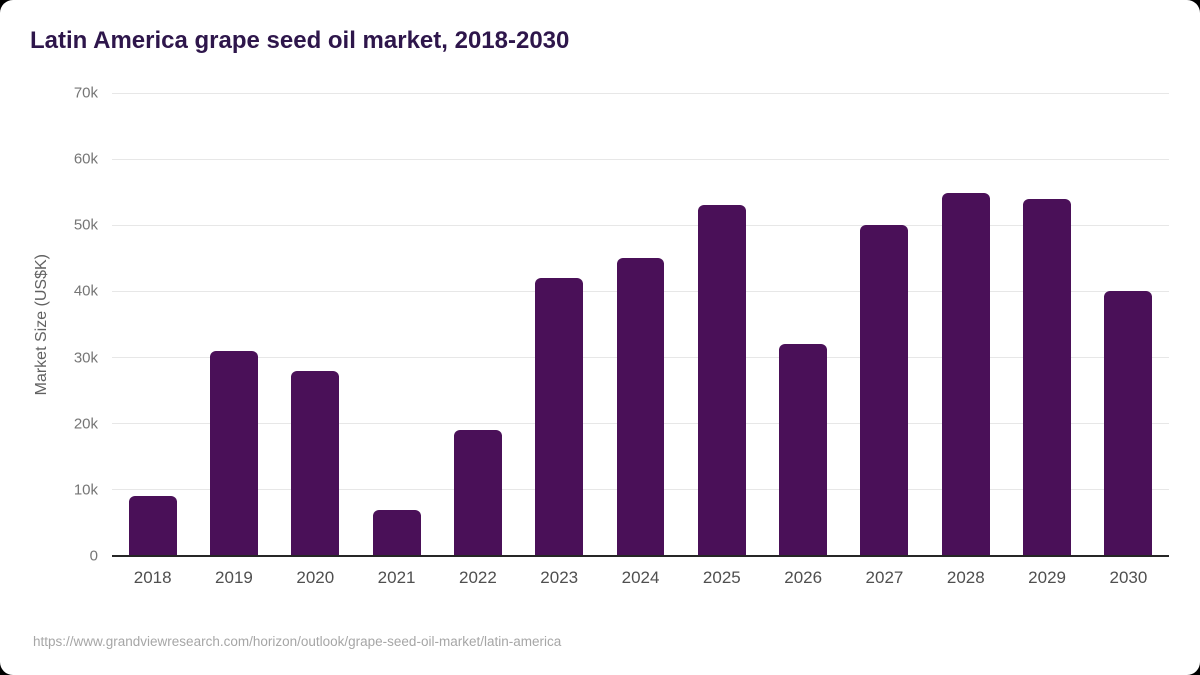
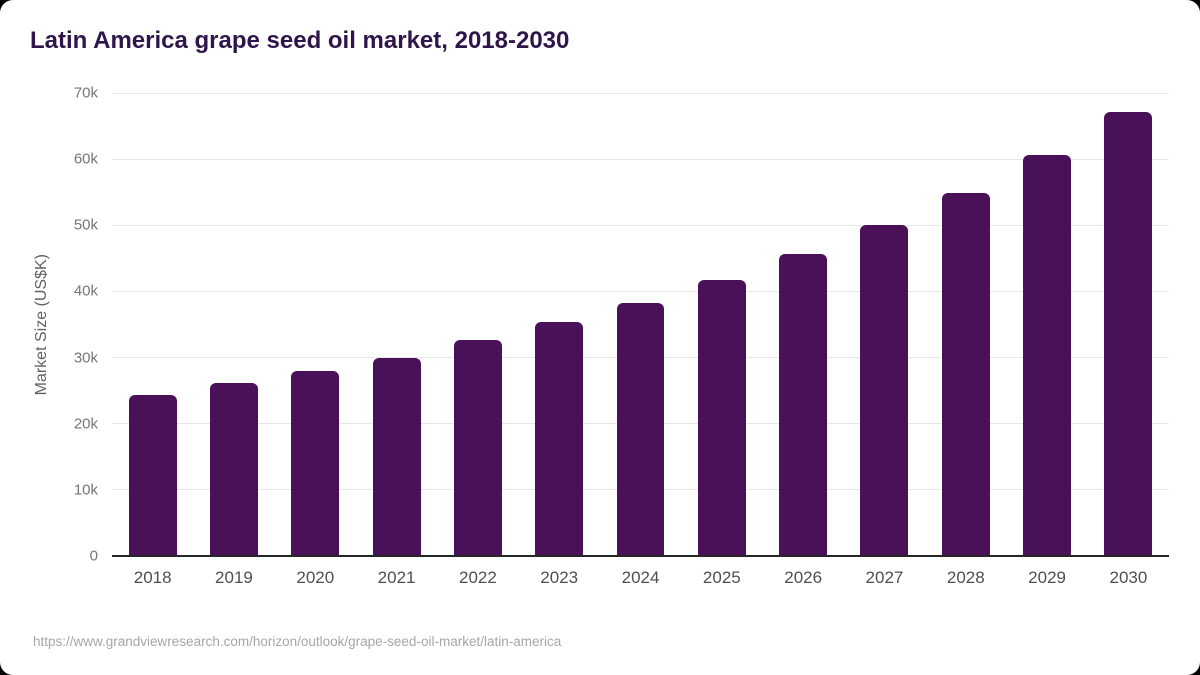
2018: 9k -> 24k
2019: 31k -> 26k
2021: 7k -> 30k
2022: 19k -> 33k
2023: 42k -> 35k
2024: 45k -> 38k
2025: 53k -> 42k
2026: 32k -> 46k
2029: 54k -> 61k
2030: 40k -> 67k
